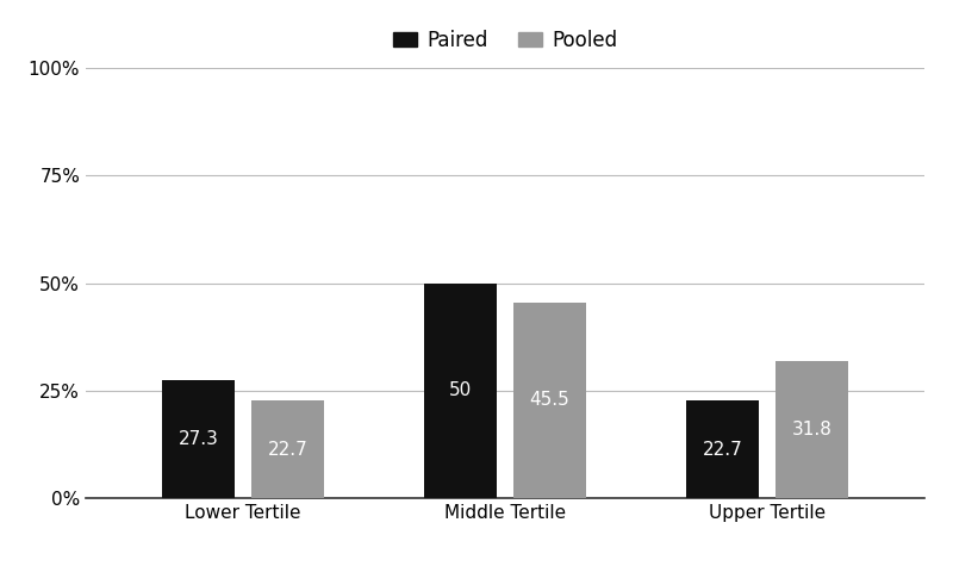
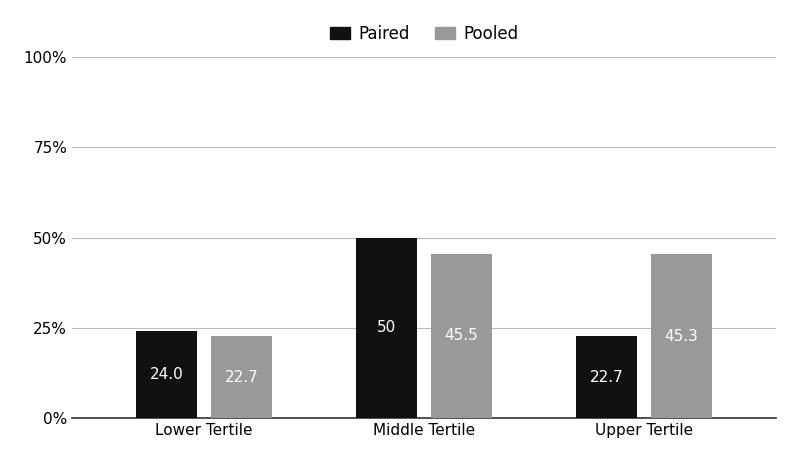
Paired/Lower Tertile: 27.3 -> 24.0
Pooled/Upper Tertile: 31.8 -> 45.3
